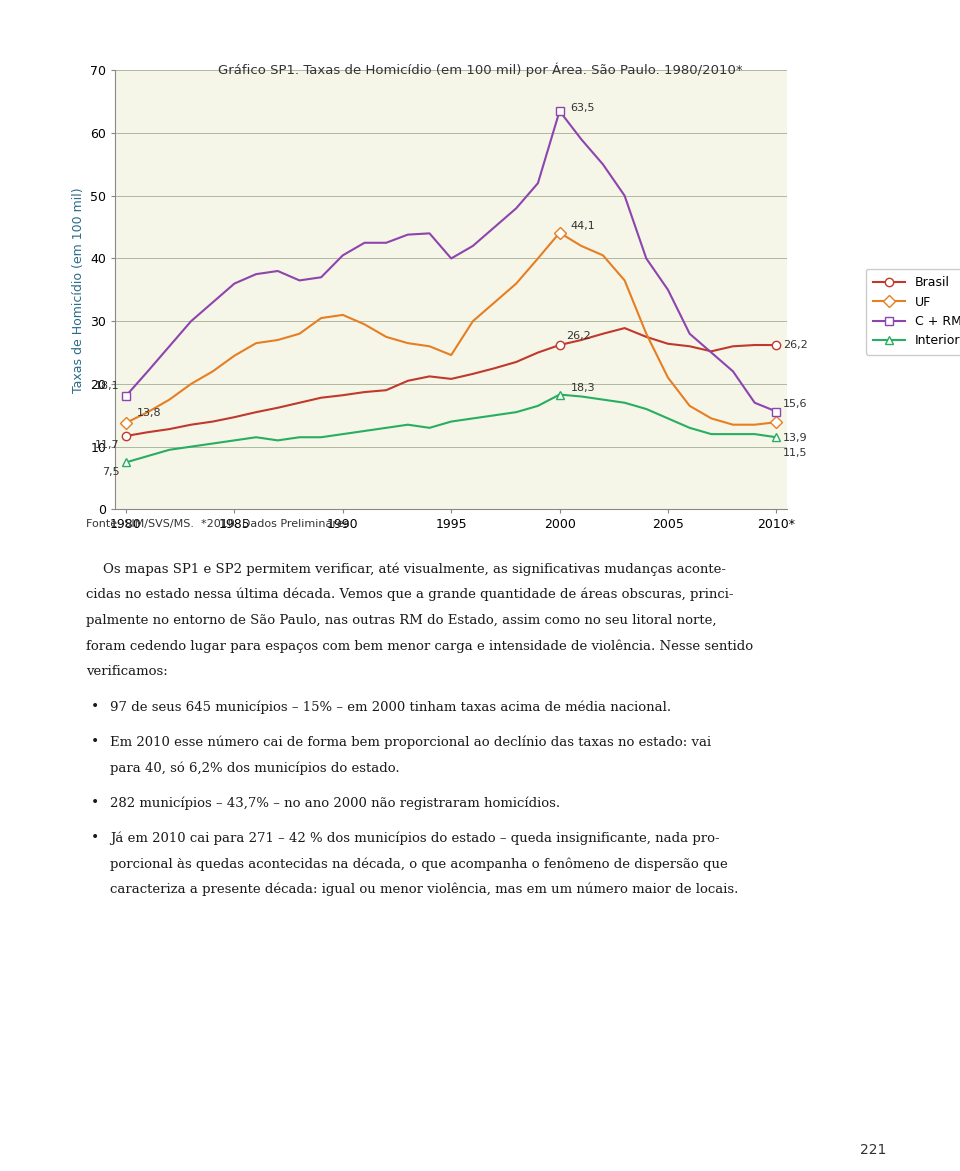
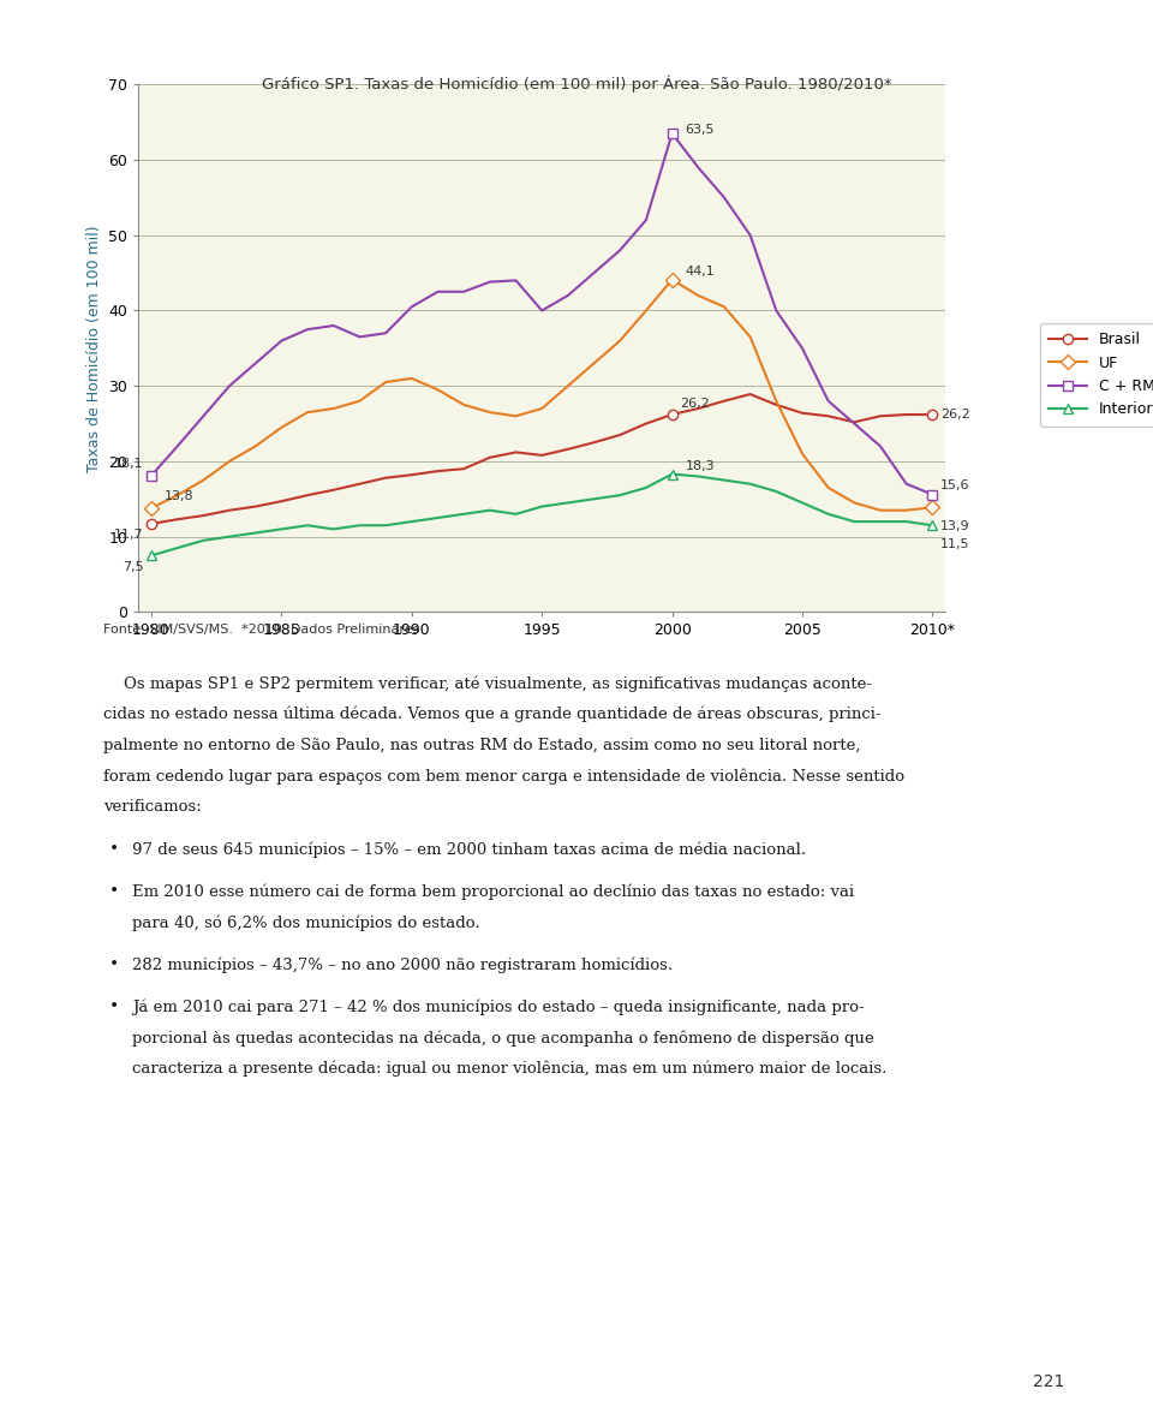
UF/1995: 24.6 -> 27.0
